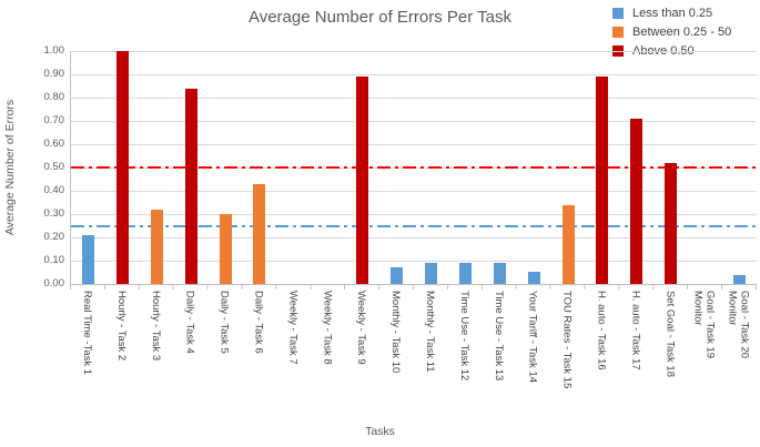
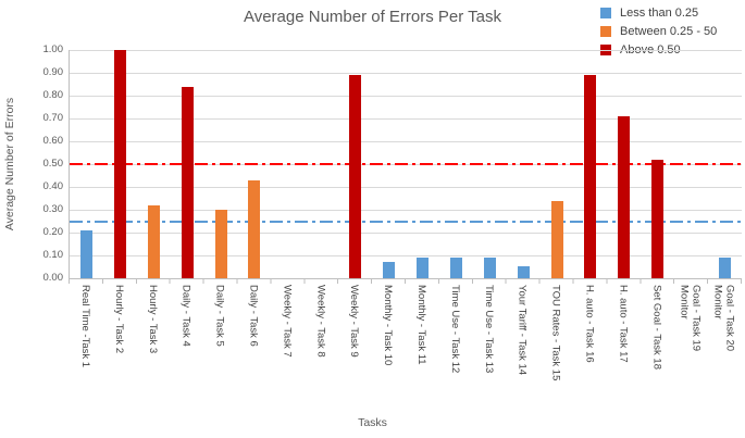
Monitor Goal - Task 20: 0.04 -> 0.09
